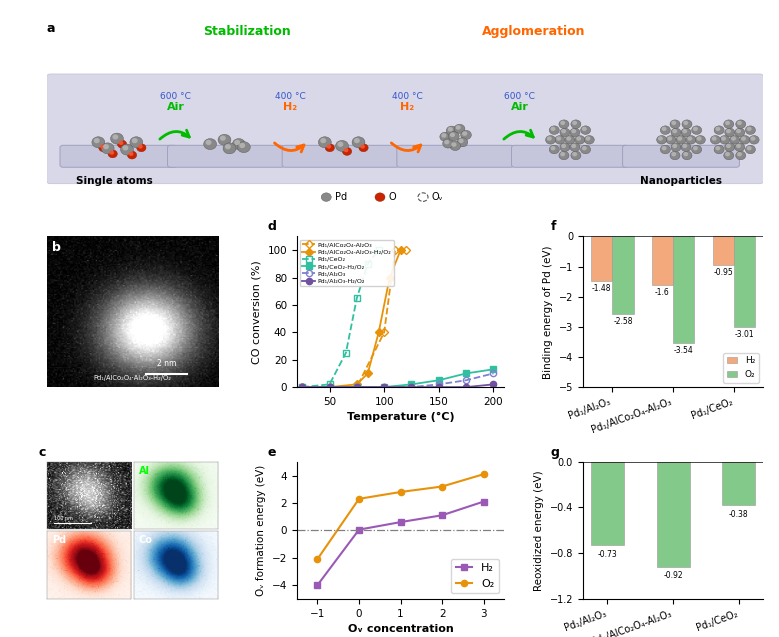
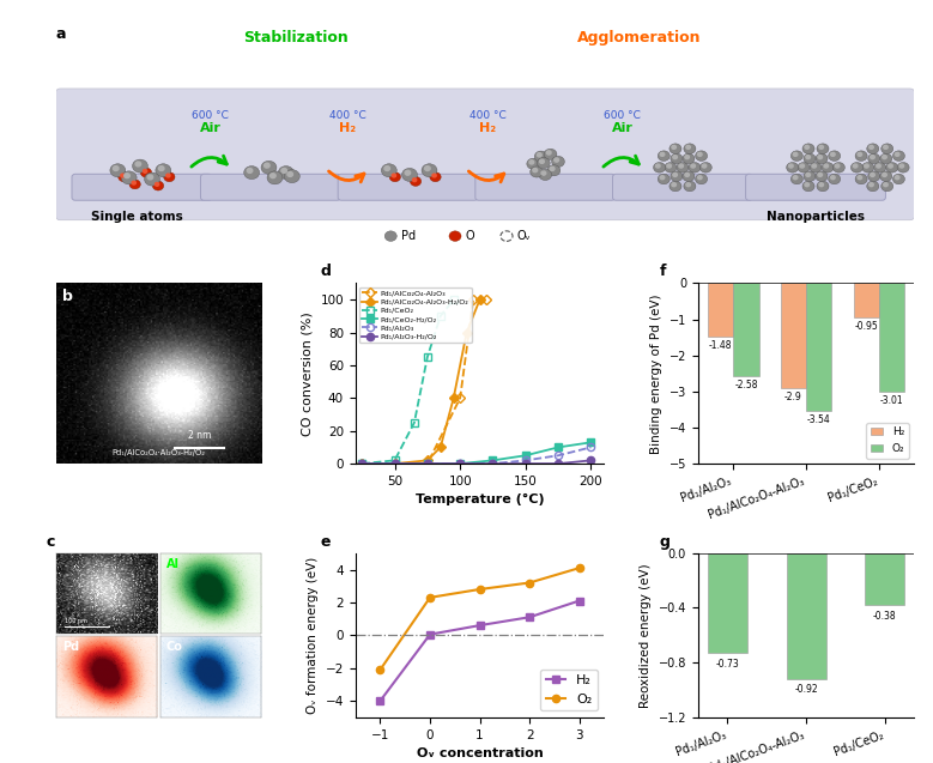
H₂/Pd₁/AlCo₂O₄-Al₂O₃: -1.6 -> -2.9
